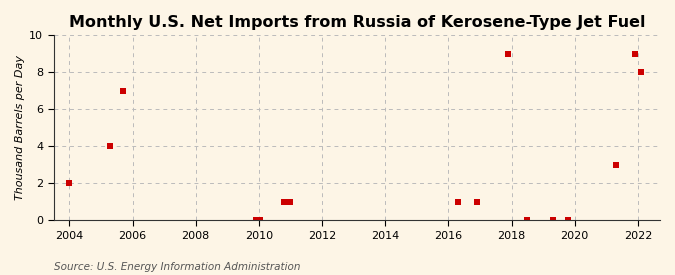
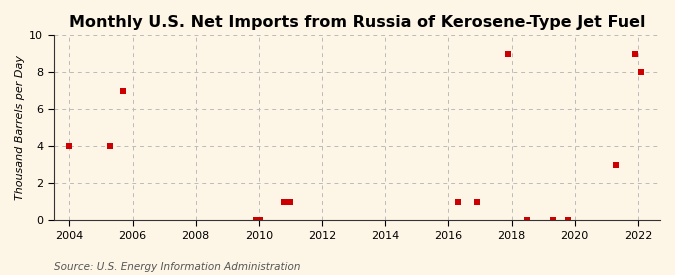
2004: 2 -> 4
